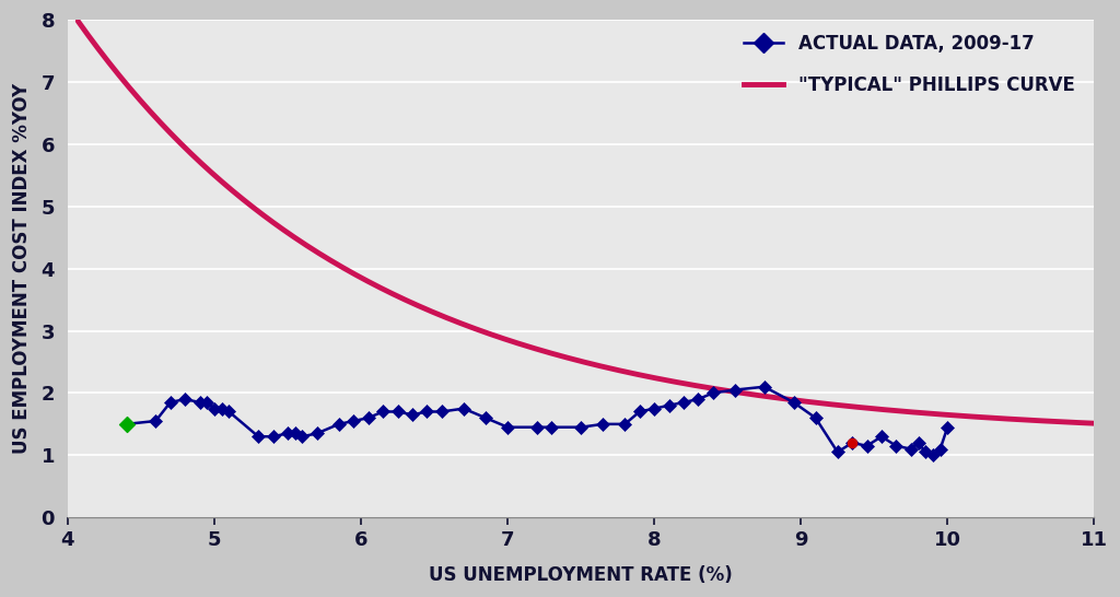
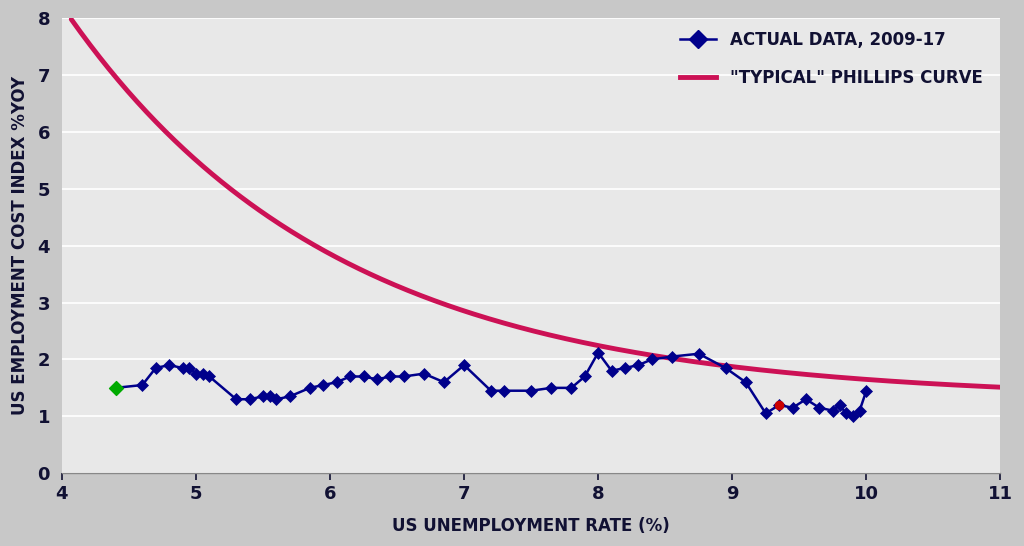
ACTUAL DATA, 2009-17/7: 1.45 -> 1.90
ACTUAL DATA, 2009-17/8: 1.75 -> 2.12
